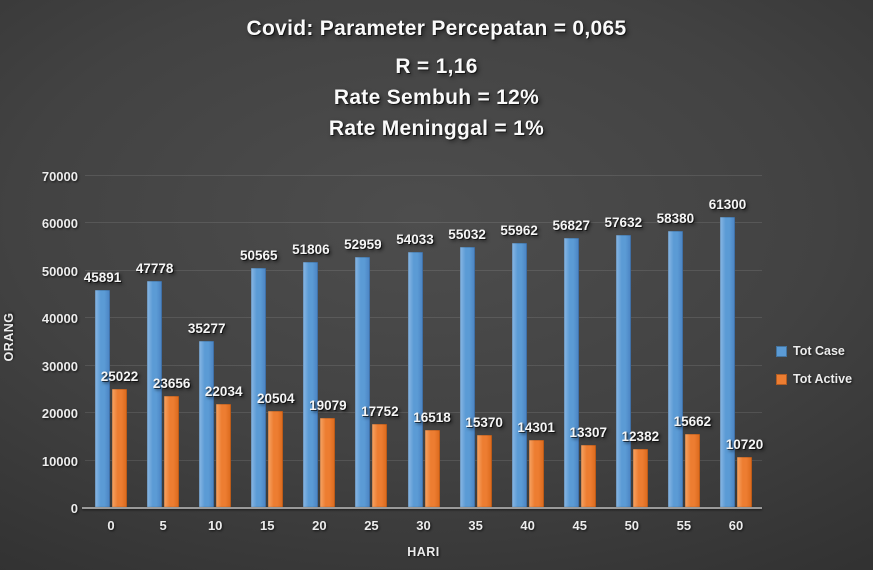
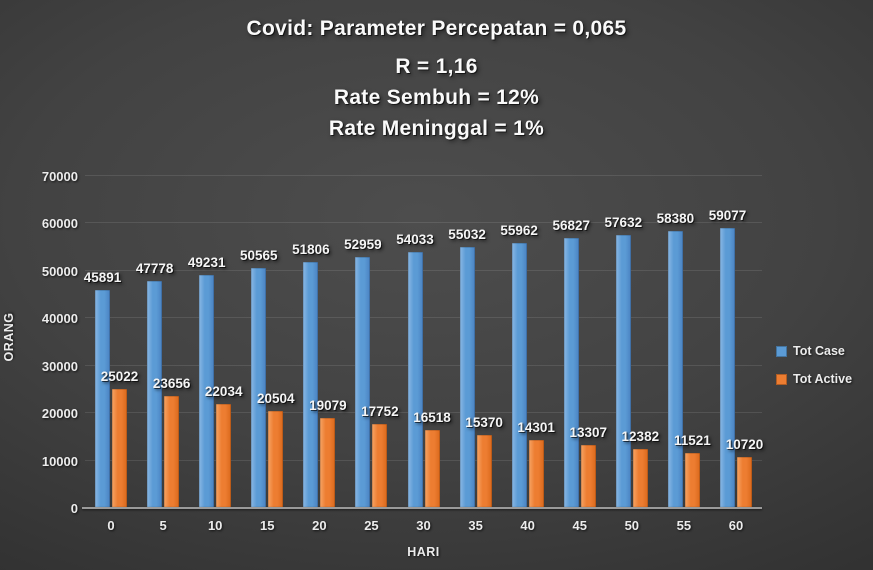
Tot Case/10: 35277 -> 49231
Tot Active/55: 15662 -> 11521
Tot Case/60: 61300 -> 59077
